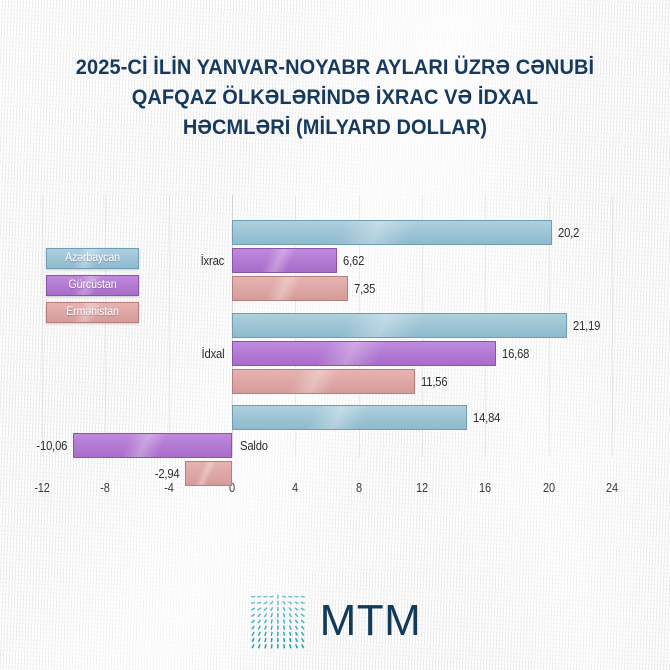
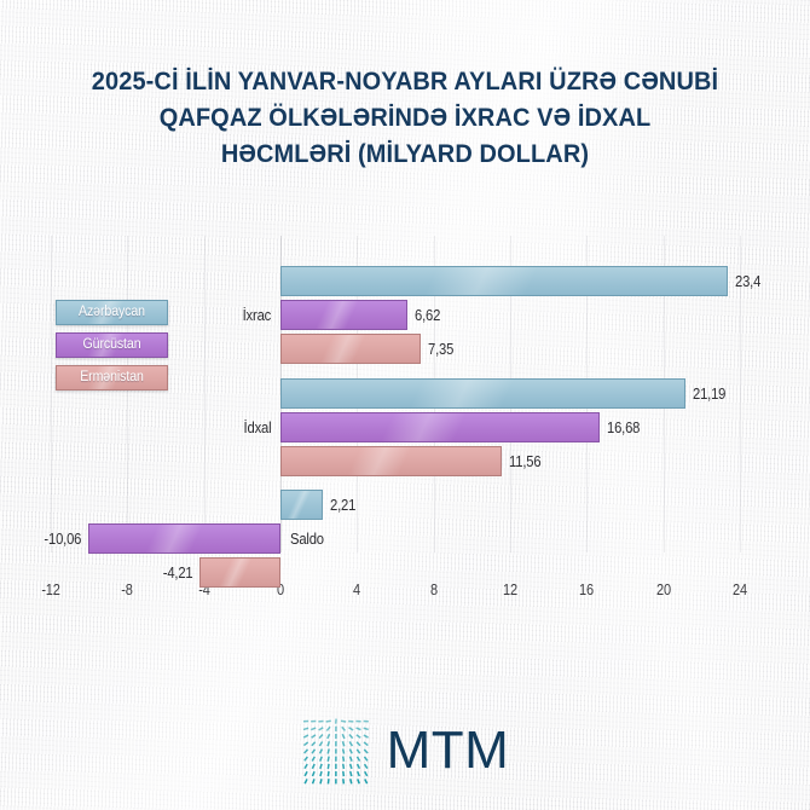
Azərbaycan/İxrac: 20,2 -> 23,4
Azərbaycan/Saldo: 14,84 -> 2,21
Ermənistan/Saldo: -2,94 -> -4,21
